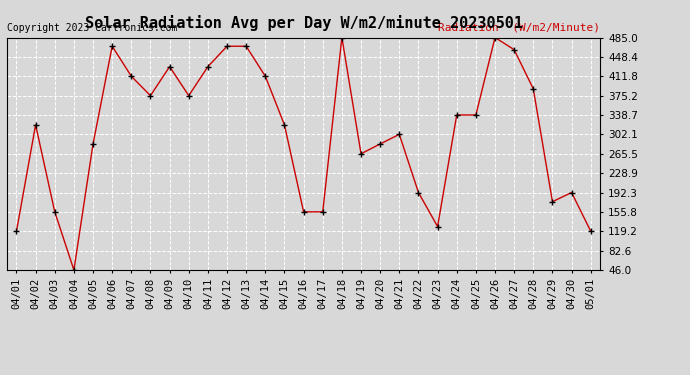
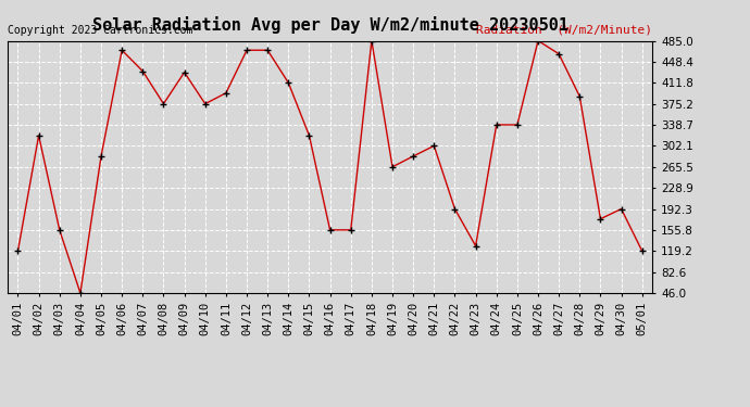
04/07: 412 -> 432
04/11: 430 -> 394
